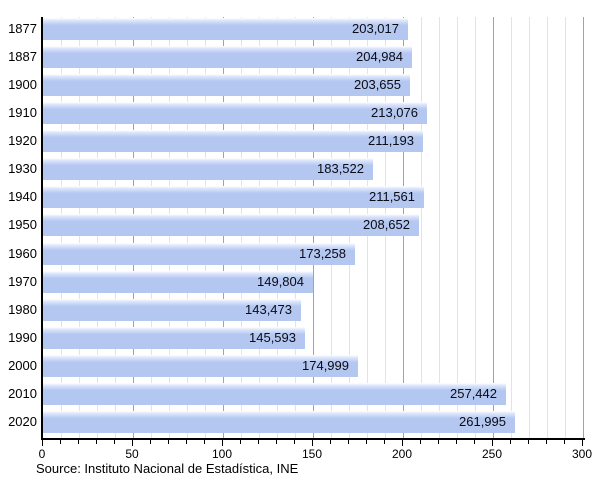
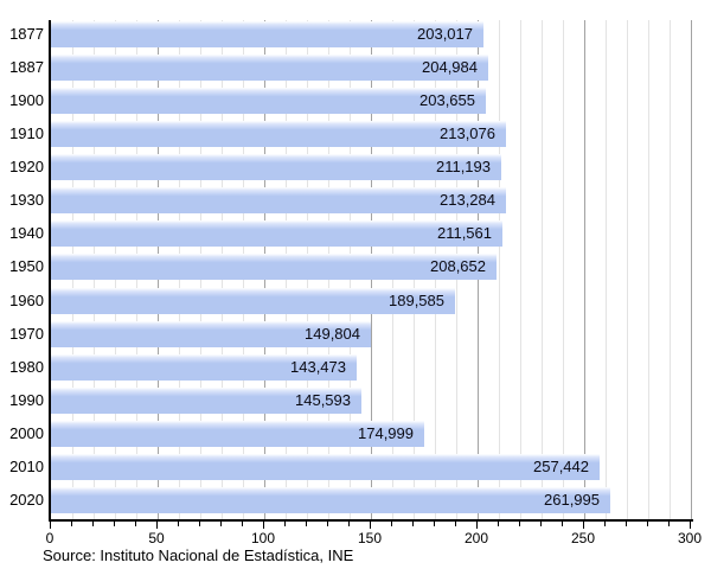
1930: 183,522 -> 213,284
1960: 173,258 -> 189,585
